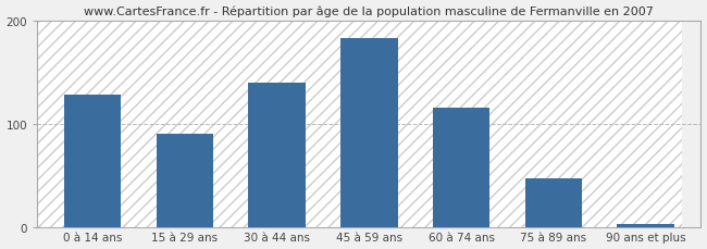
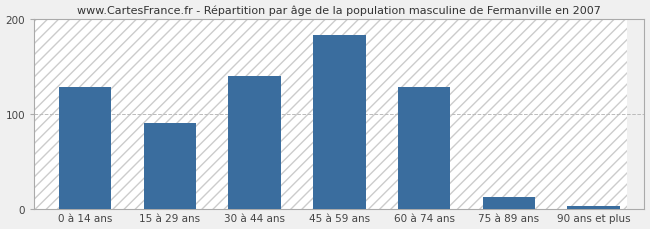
60 à 74 ans: 115 -> 128
75 à 89 ans: 47 -> 12
